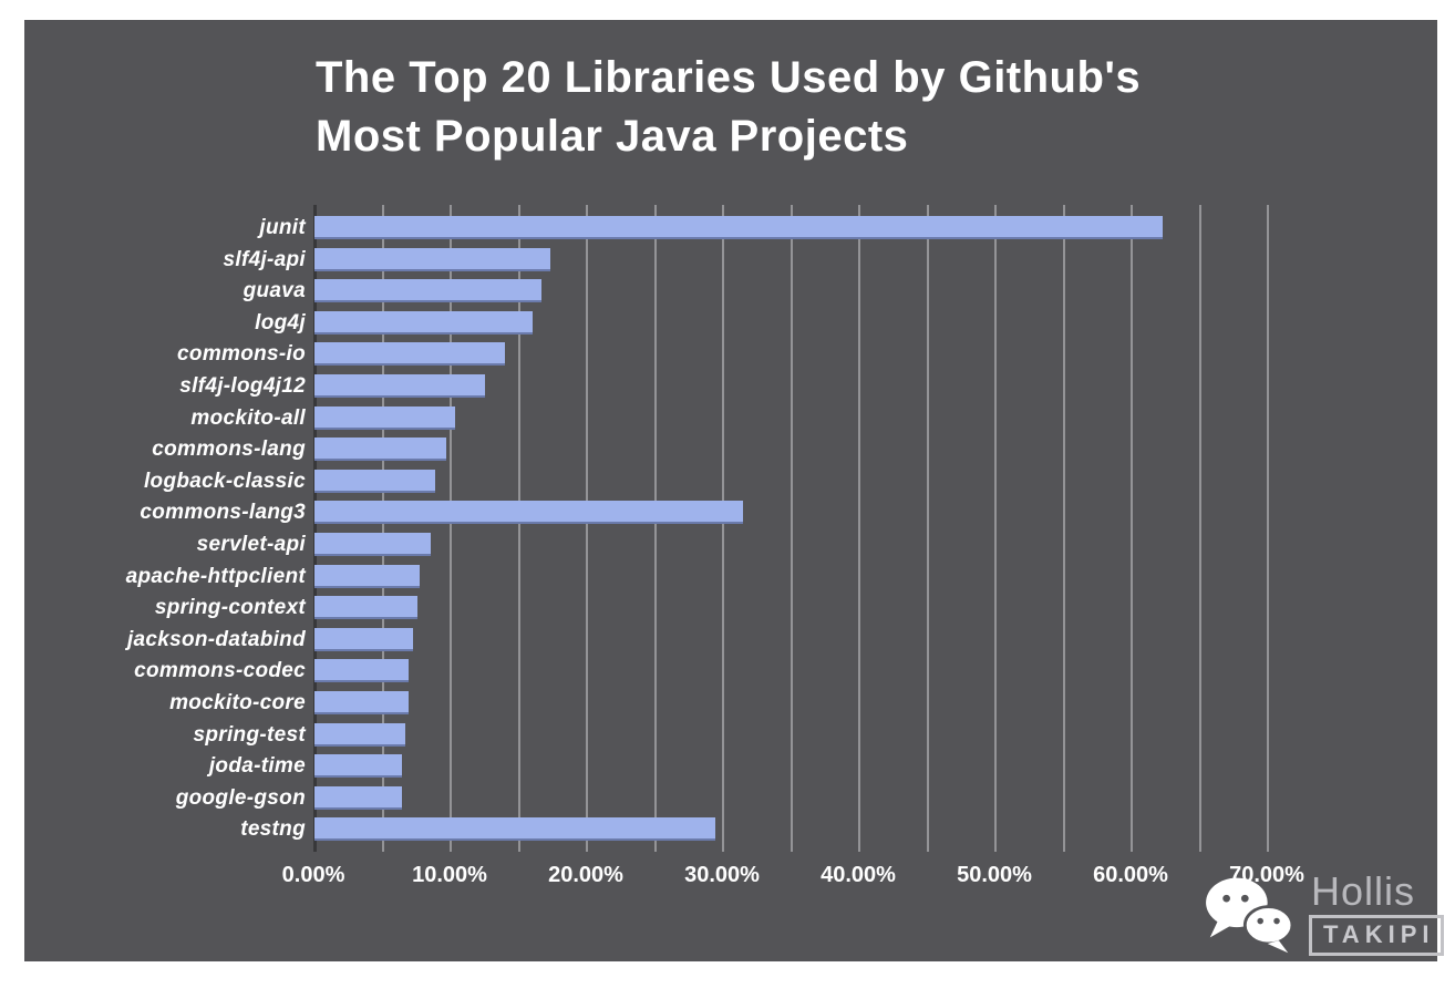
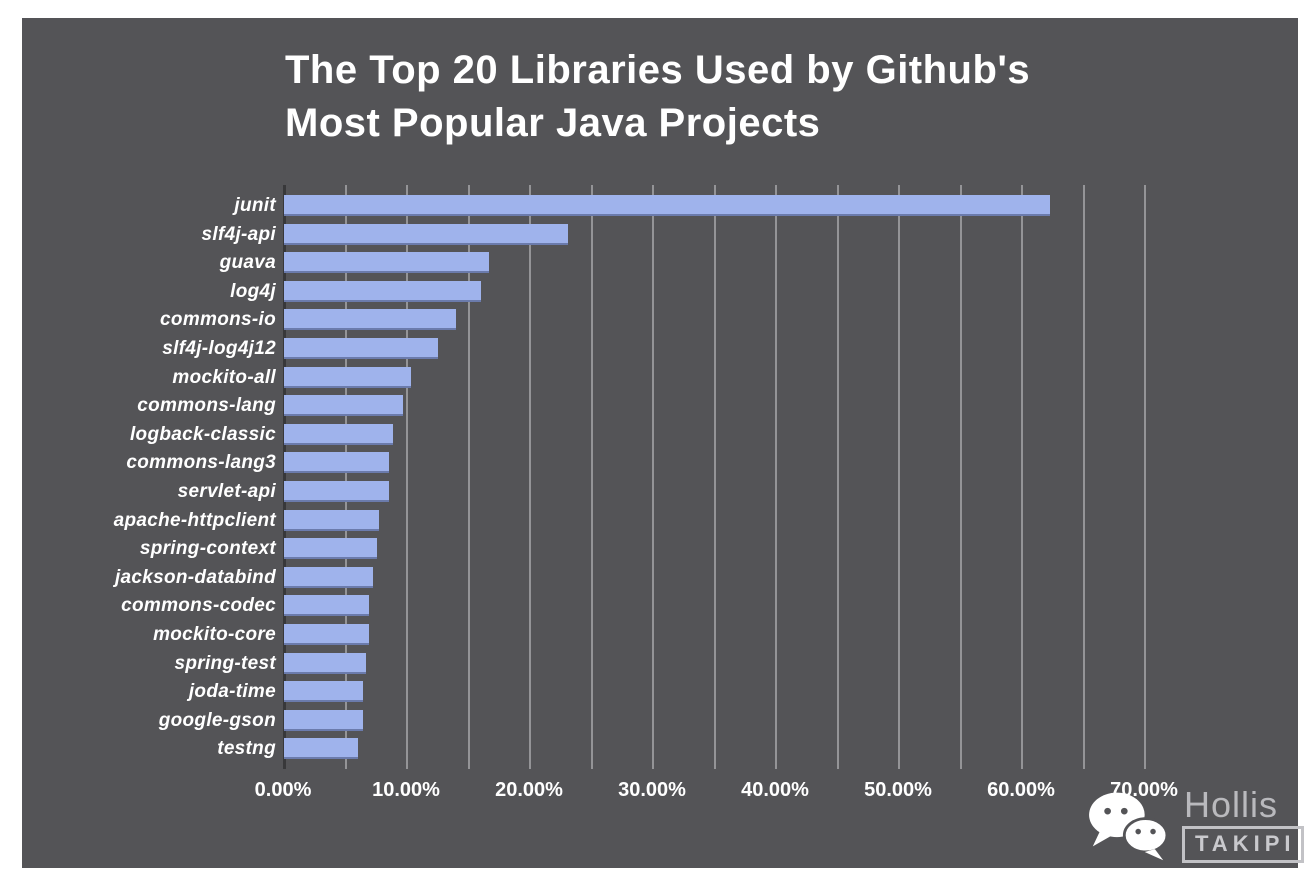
slf4j-api: 17.3% -> 23.1%
commons-lang3: 31.5% -> 8.5%
testng: 29.4% -> 6.0%
